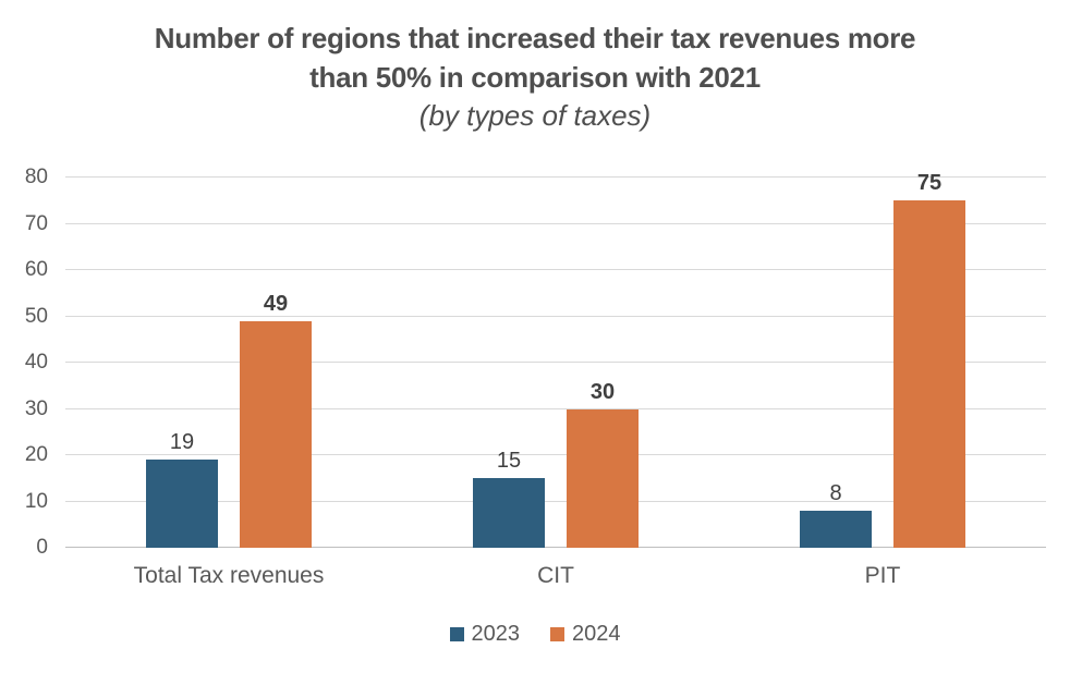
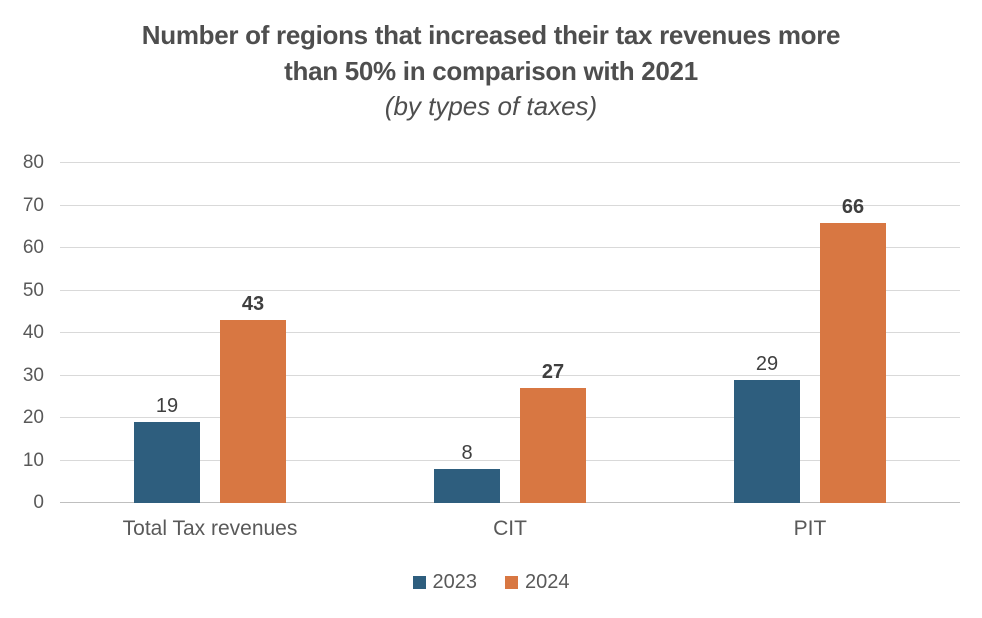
2024/Total Tax revenues: 49 -> 43
2023/CIT: 15 -> 8
2024/CIT: 30 -> 27
2023/PIT: 8 -> 29
2024/PIT: 75 -> 66
